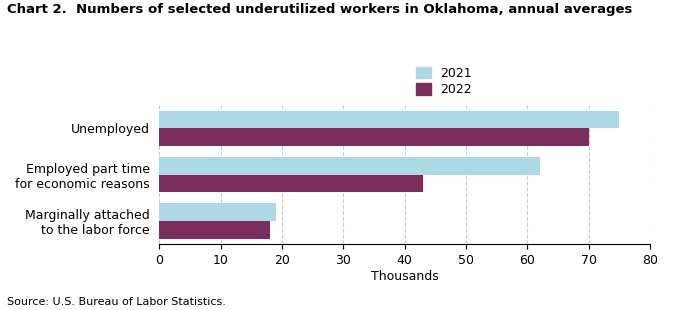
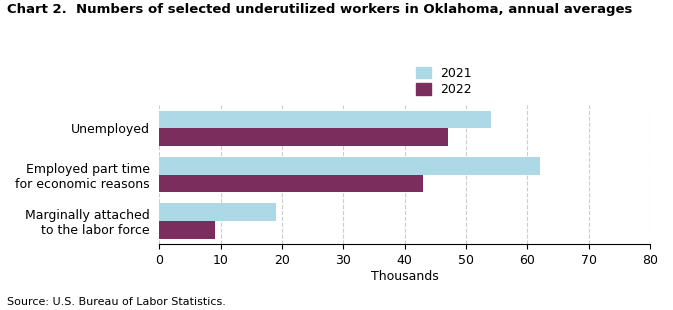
2021/Unemployed: 75 -> 54
2022/Unemployed: 70 -> 47
2022/Marginally attached to the labor force: 18 -> 9
